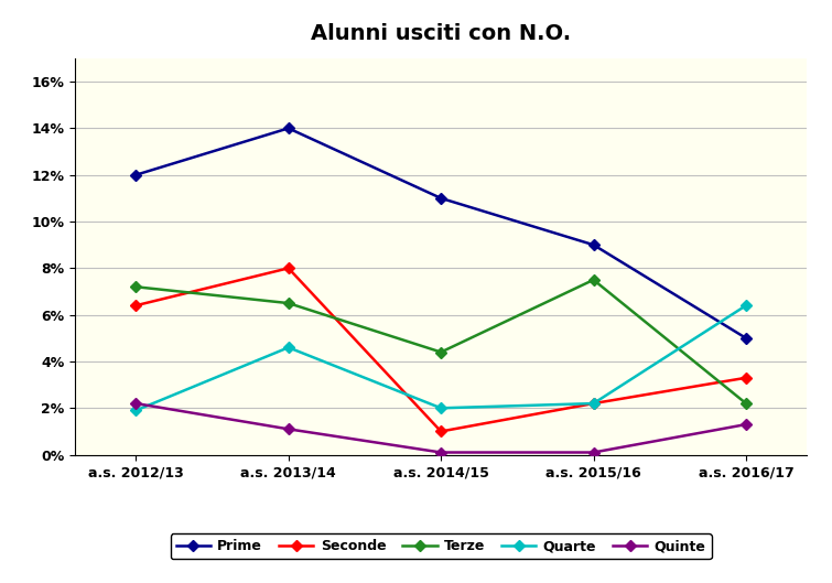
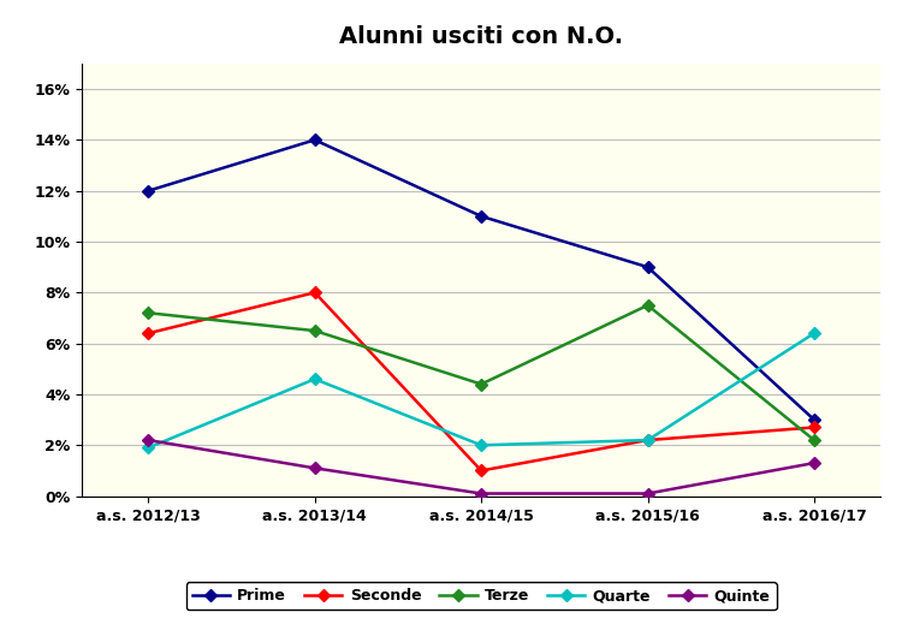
Prime/a.s. 2016/17: 5% -> 3%
Seconde/a.s. 2016/17: 3.3% -> 2.7%
